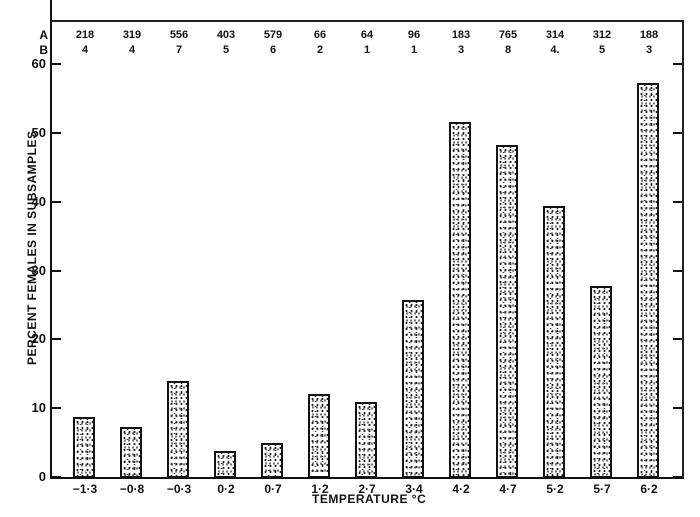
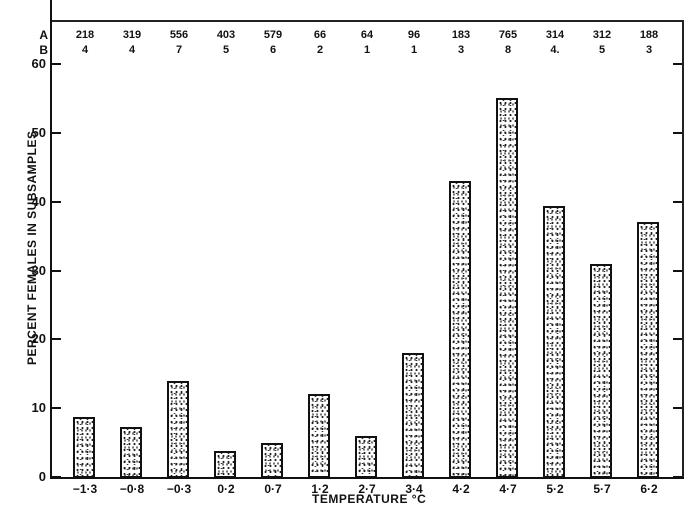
2·7: 11 -> 6
3·4: 26 -> 18
4·2: 52 -> 43
4·7: 48 -> 55
5·7: 28 -> 31
6·2: 57 -> 37
